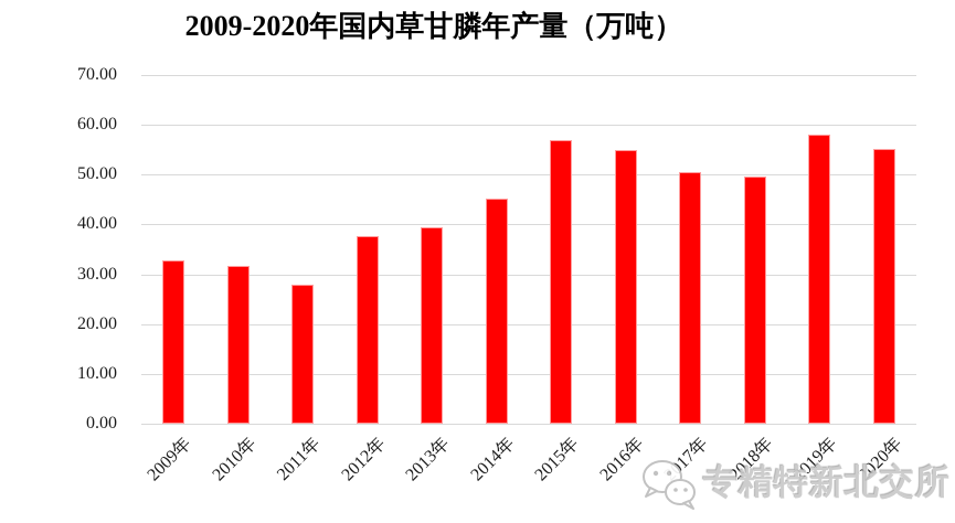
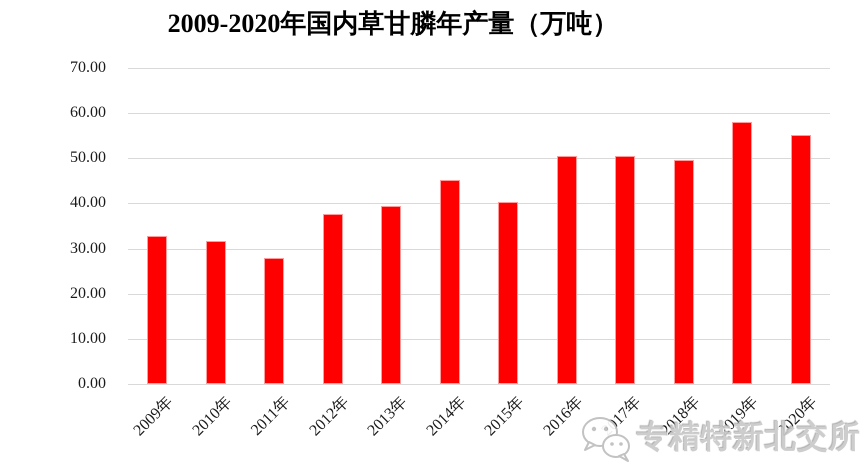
2015年: 57 -> 40
2016年: 55 -> 50
